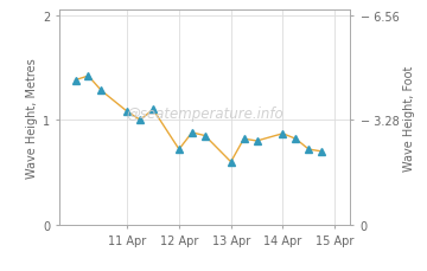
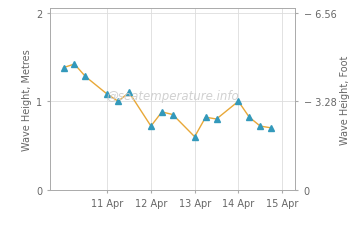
14 Apr: 0.87 -> 1.00
